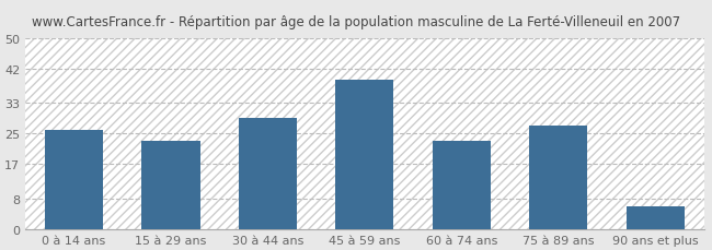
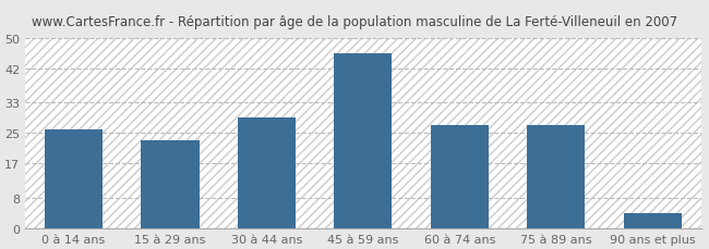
45 à 59 ans: 39 -> 46
60 à 74 ans: 23 -> 27
90 ans et plus: 6 -> 4
